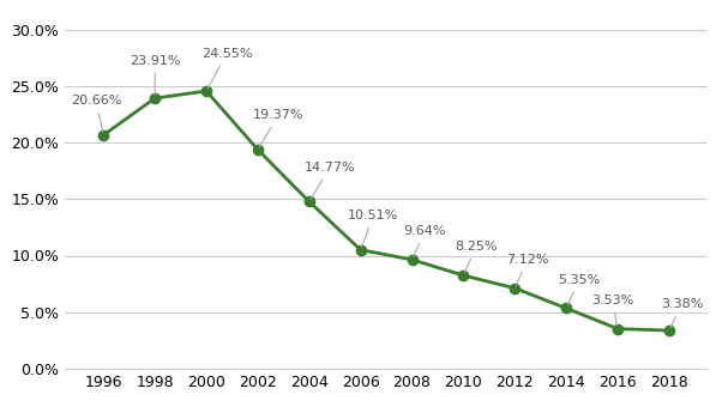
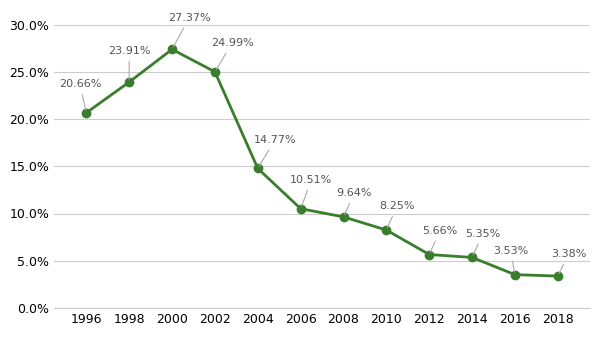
2000: 24.55% -> 27.37%
2002: 19.37% -> 24.99%
2012: 7.12% -> 5.66%
